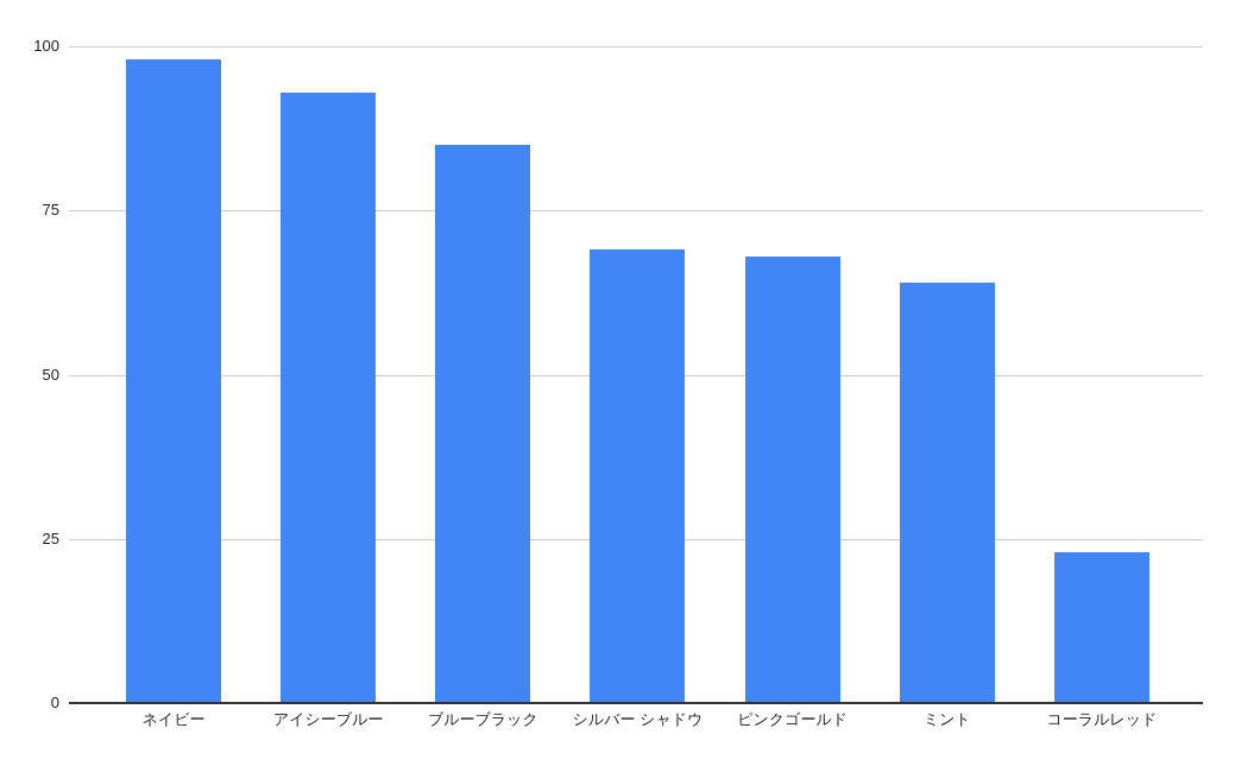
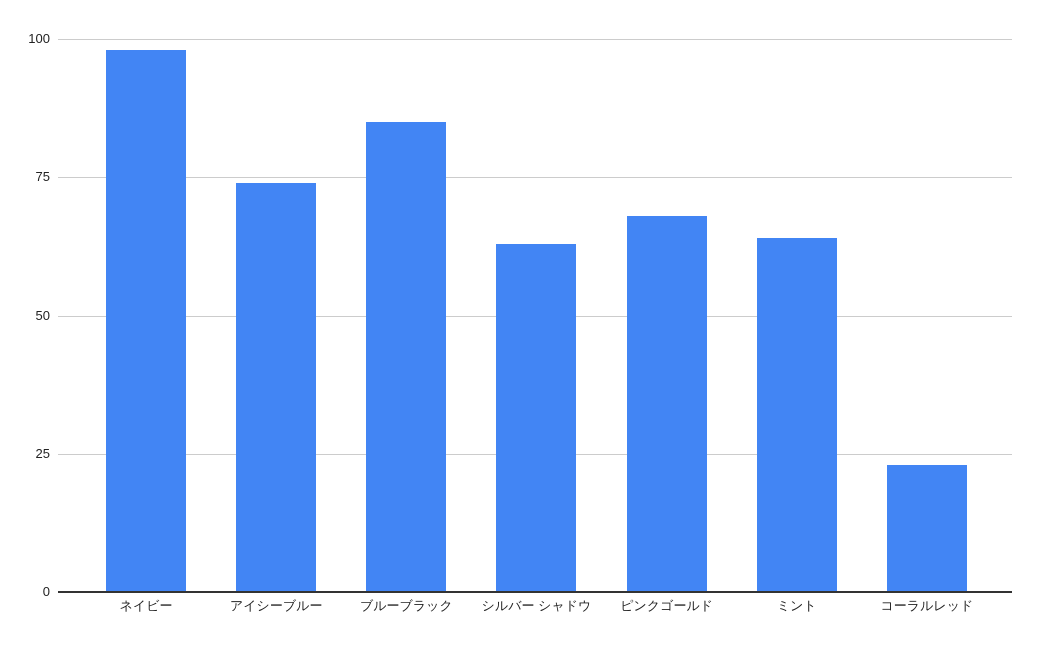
アイシーブルー: 93 -> 74
シルバー シャドウ: 69 -> 63
